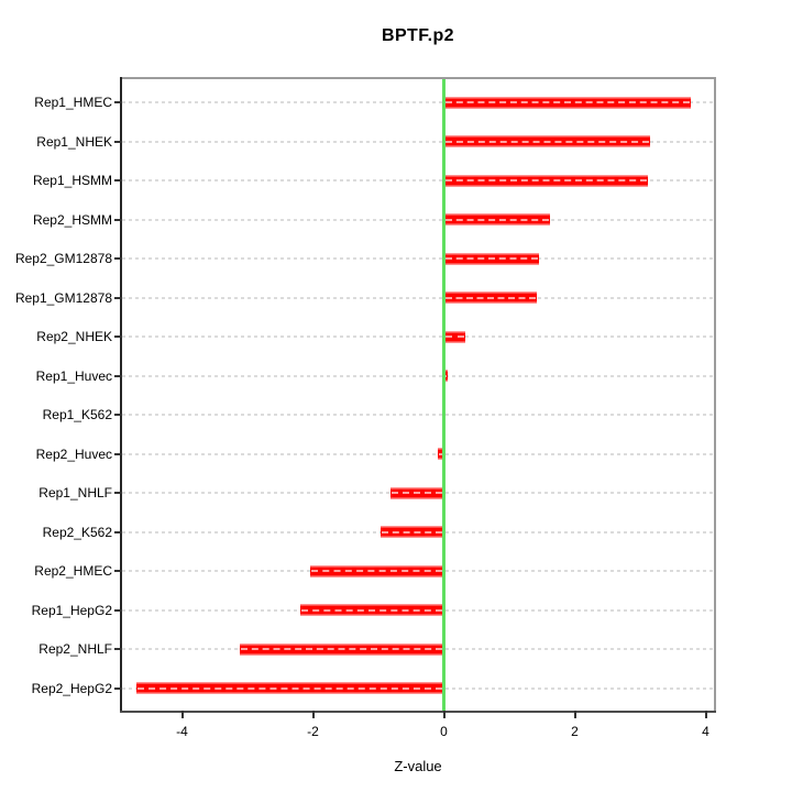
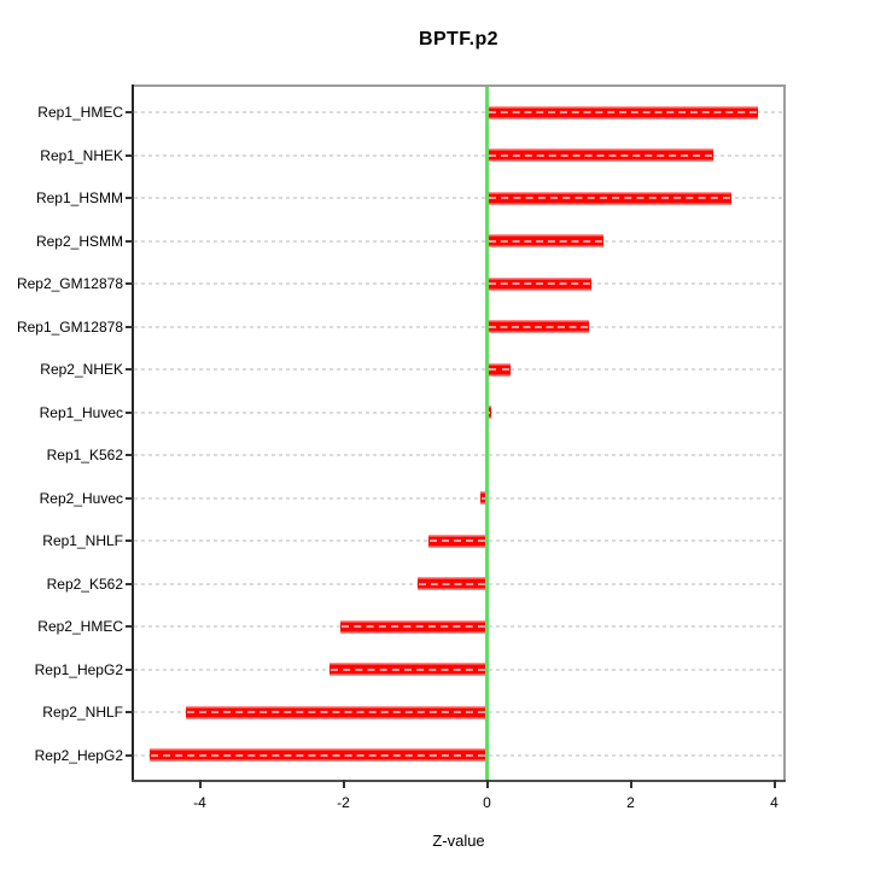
Rep1_HSMM: 3.1 -> 3.4
Rep2_NHLF: -3.1 -> -4.2
